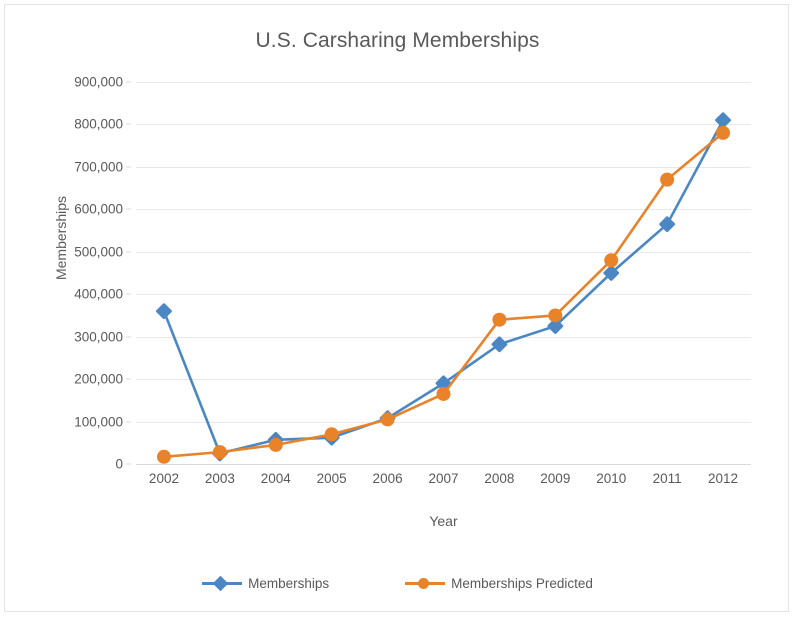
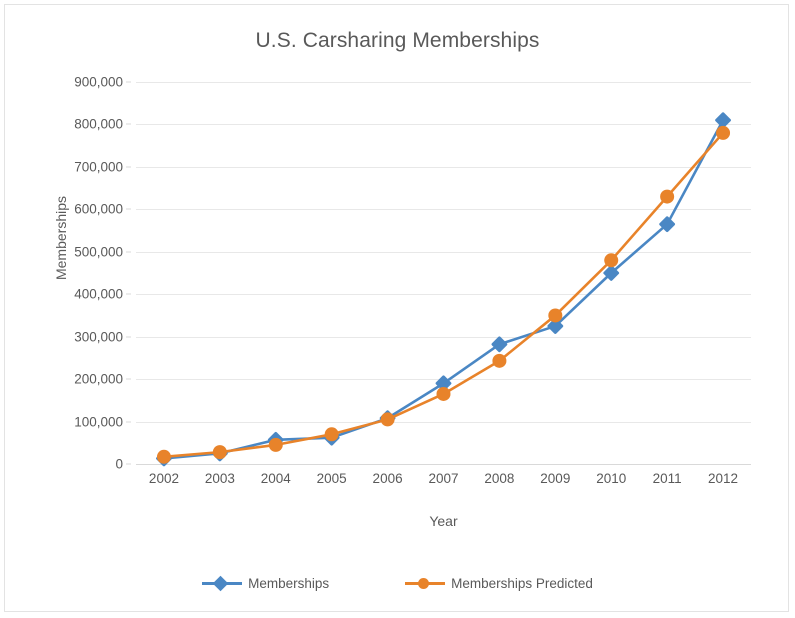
Memberships/2002: 360000 -> 10000
Memberships Predicted/2008: 340000 -> 240000
Memberships Predicted/2011: 670000 -> 630000
